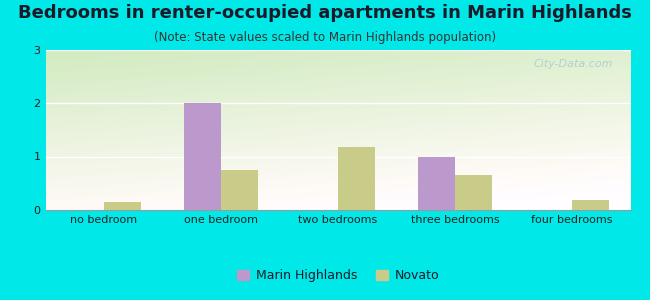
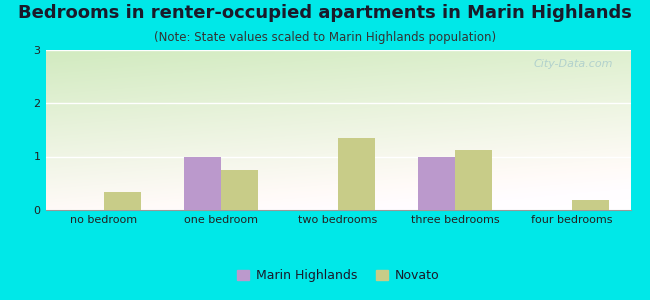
Novato/no bedroom: 0.15 -> 0.34
Marin Highlands/one bedroom: 2 -> 1
Novato/two bedrooms: 1.18 -> 1.34
Novato/three bedrooms: 0.65 -> 1.12
